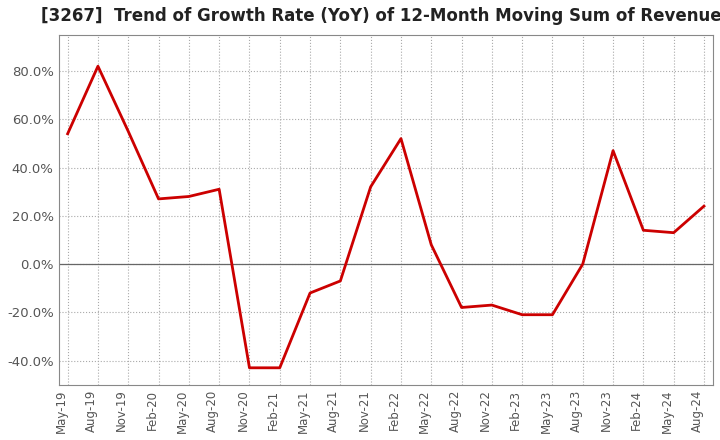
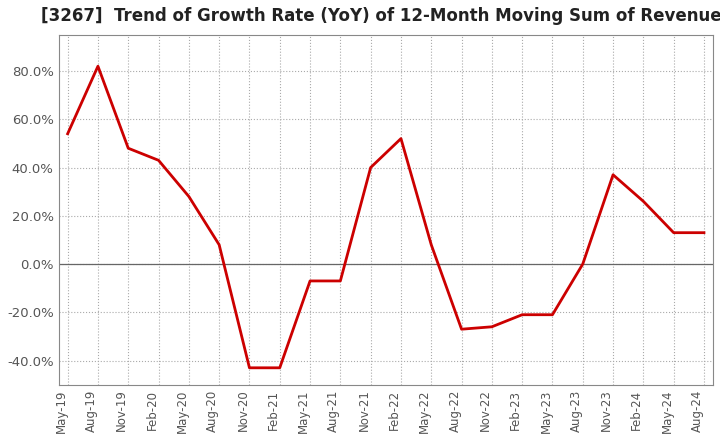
Nov-19: 55% -> 48%
Feb-20: 27% -> 43%
Aug-20: 31% -> 8%
May-21: -12% -> -7%
Nov-21: 32% -> 40%
Aug-22: -18% -> -27%
Nov-22: -17% -> -26%
Nov-23: 47% -> 37%
Feb-24: 14% -> 26%
Aug-24: 24% -> 13%
